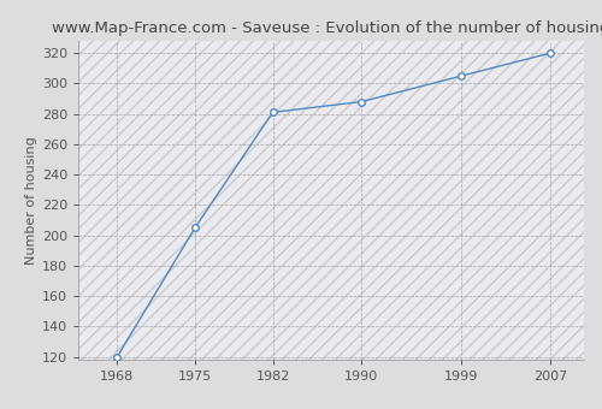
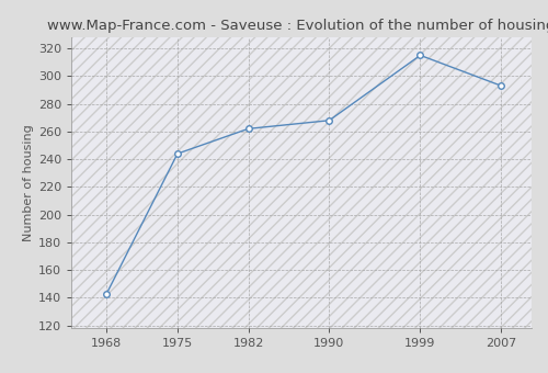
1968: 120 -> 143
1975: 205 -> 244
1982: 281 -> 262
1990: 288 -> 268
1999: 305 -> 315
2007: 320 -> 293
